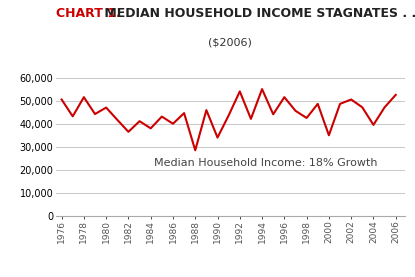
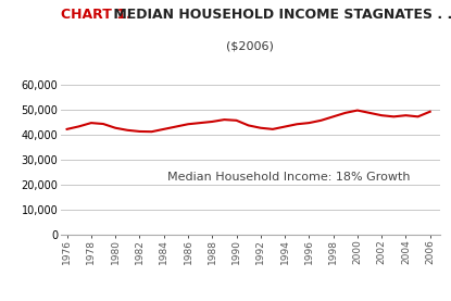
1976: 50,500 -> 42,100
1978: 51,500 -> 44,600
1980: 47,000 -> 42,600
1982: 36,500 -> 41,200
1984: 38,000 -> 42,100
1986: 40,000 -> 44,100
1988: 28,500 -> 45,100
1990: 34,000 -> 45,600
1992: 54,000 -> 42,600
1994: 55,000 -> 43,100
1996: 51,500 -> 44,600
1998: 42,500 -> 47,100
2000: 35,000 -> 49,600
2002: 50,500 -> 47,600
2004: 39,500 -> 47,600
2006: 52,500 -> 49,100
